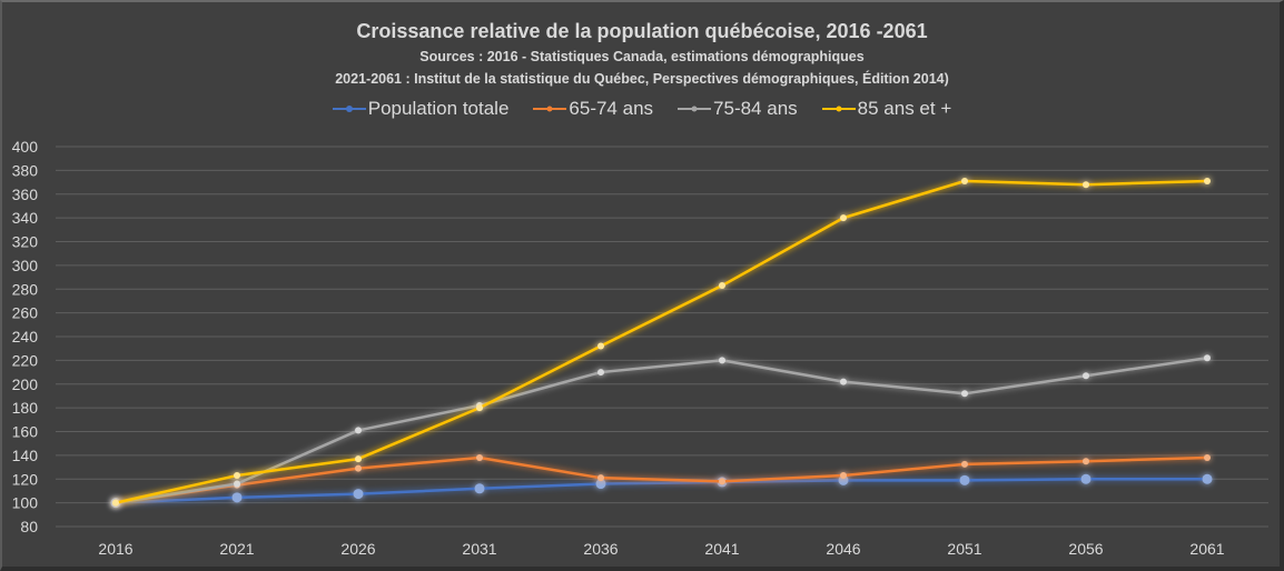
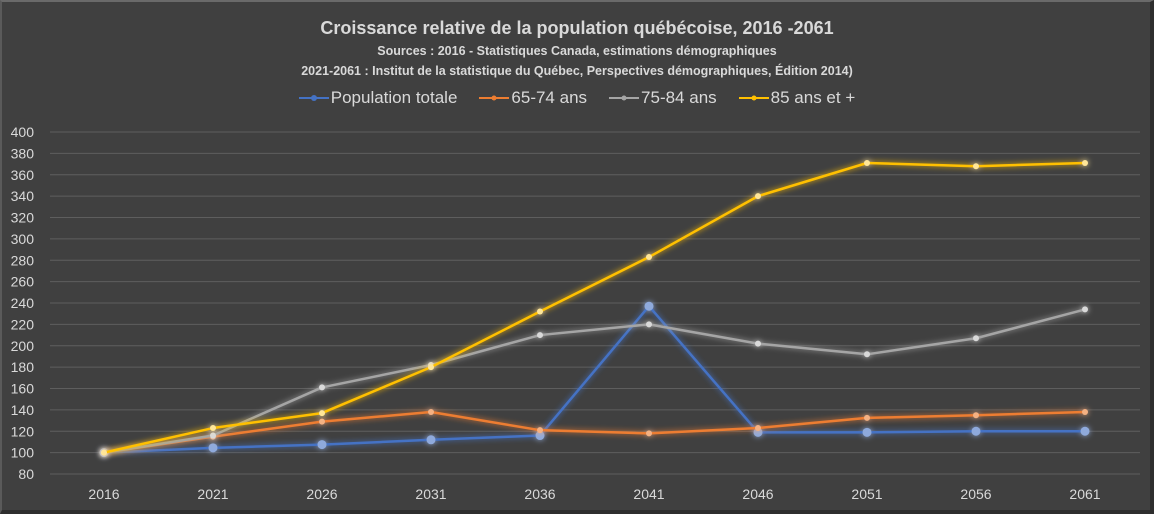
Population totale/2041: 118 -> 237
75-84 ans/2061: 222 -> 234
